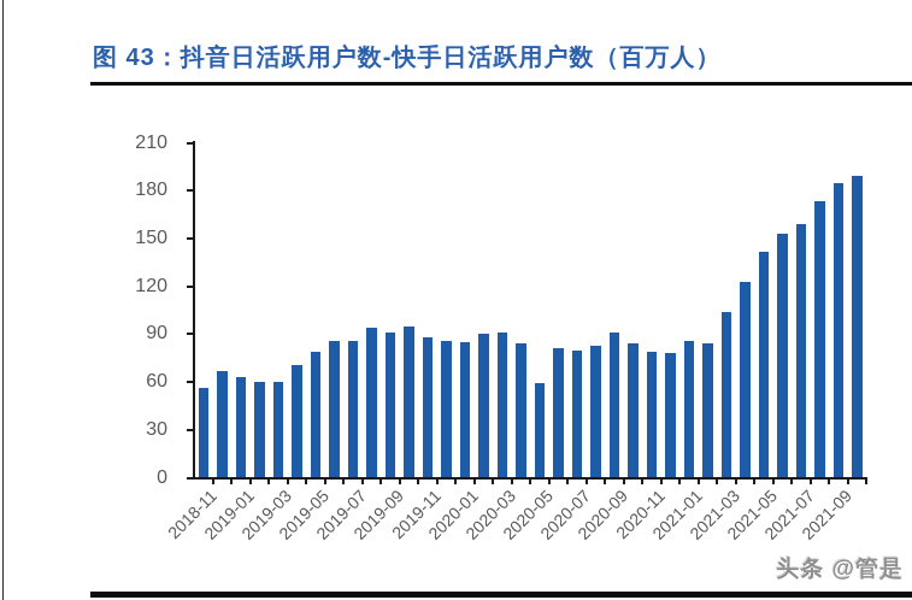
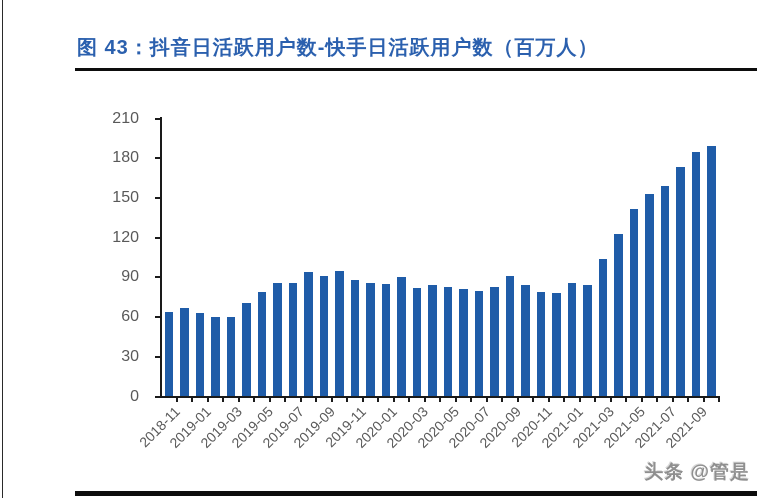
2018-11: 56 -> 64
2020-03: 91 -> 82
2020-05: 59 -> 83
